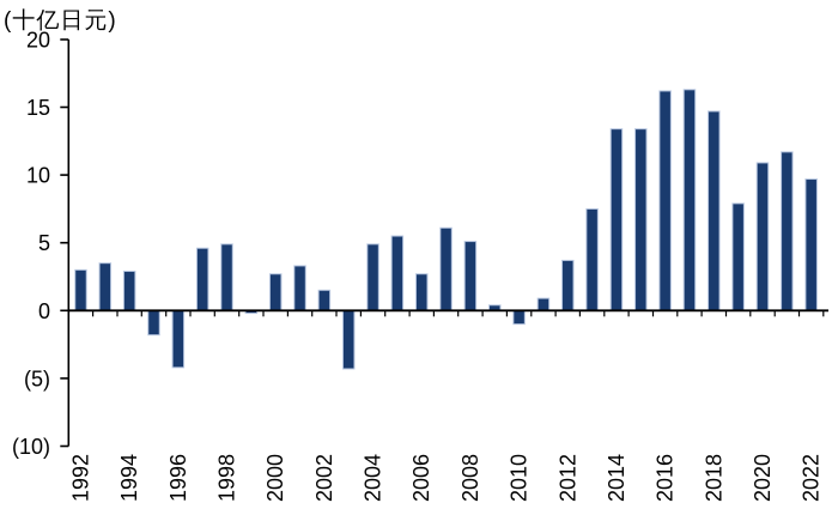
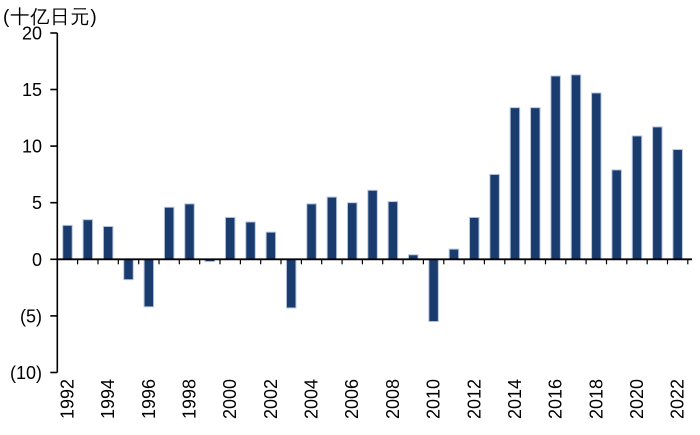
2000: 2.7 -> 3.7
2002: 1.5 -> 2.4
2006: 2.7 -> 5.0
2010: -1.0 -> -5.5
